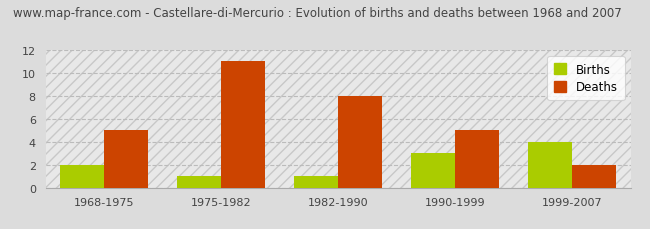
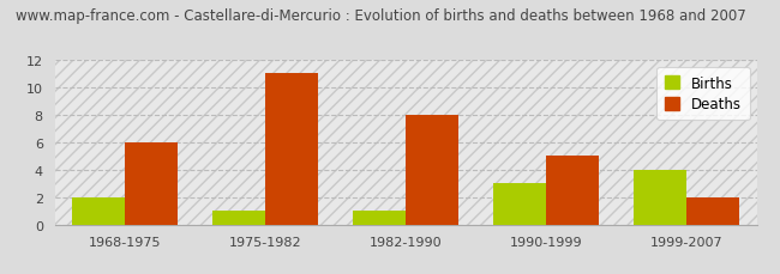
Deaths/1968-1975: 5 -> 6
